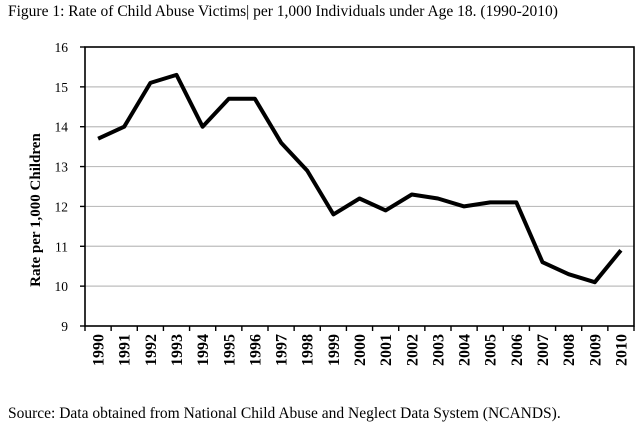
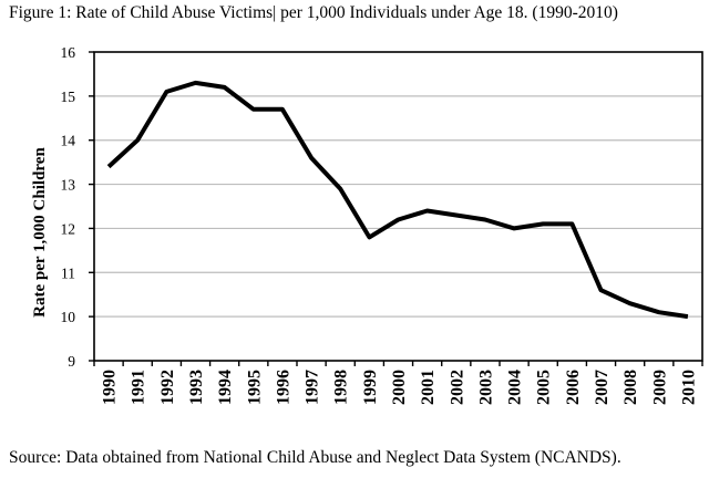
1990: 13.7 -> 13.4
1994: 14.0 -> 15.2
2001: 11.9 -> 12.4
2010: 10.9 -> 10.0
